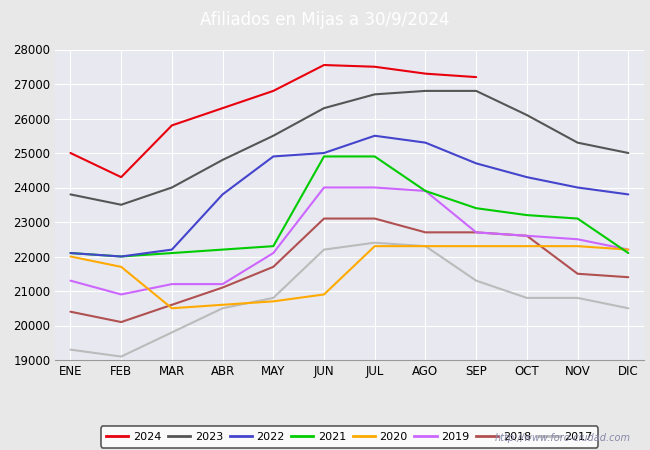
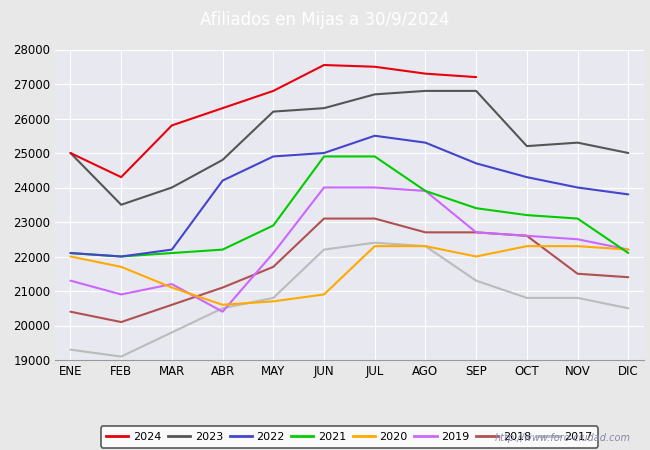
2023/ENE: 23800 -> 25000
2020/MAR: 20500 -> 21100
2022/ABR: 23800 -> 24200
2019/ABR: 21200 -> 20400
2023/MAY: 25500 -> 26200
2021/MAY: 22300 -> 22900
2020/SEP: 22300 -> 22000
2023/OCT: 26100 -> 25200
